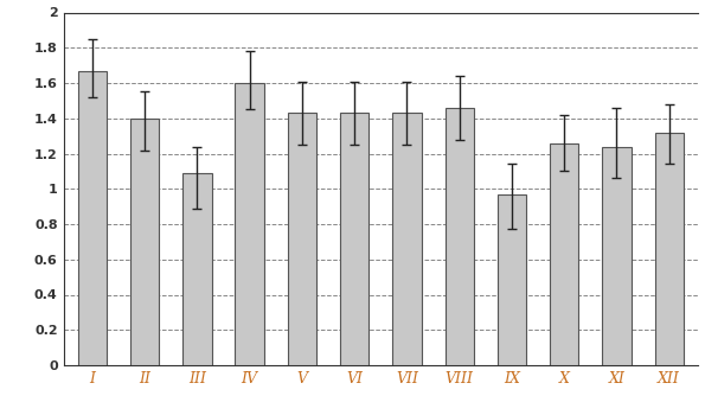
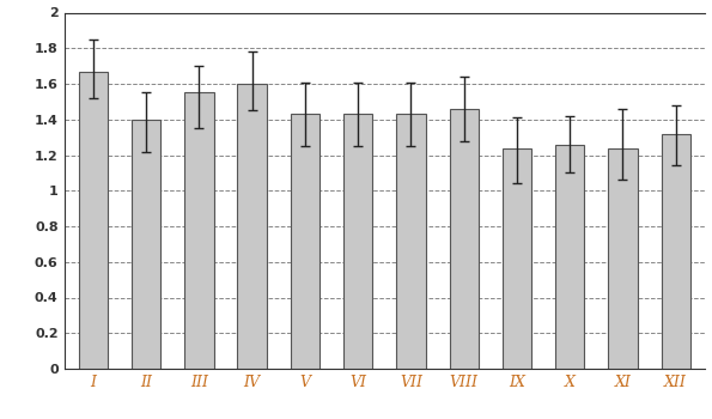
III: 1.09 -> 1.55
IX: 0.97 -> 1.24
